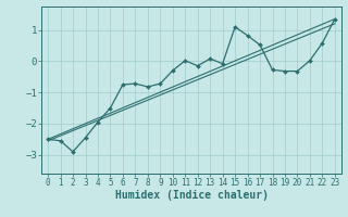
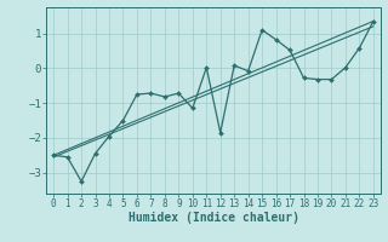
2: -2.90 -> -3.25
10: -0.30 -> -1.15
12: -0.15 -> -1.85
